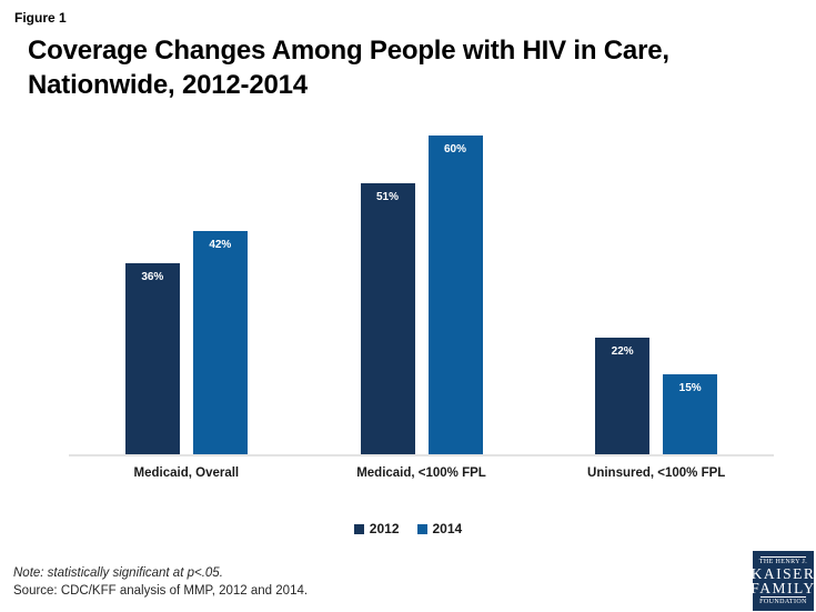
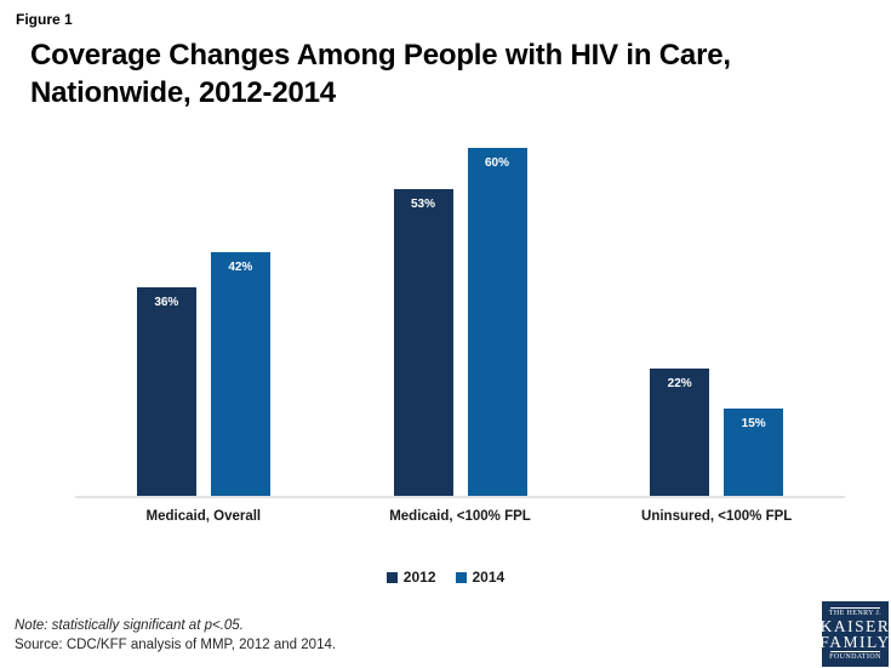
2012/Medicaid, <100% FPL: 51% -> 53%
